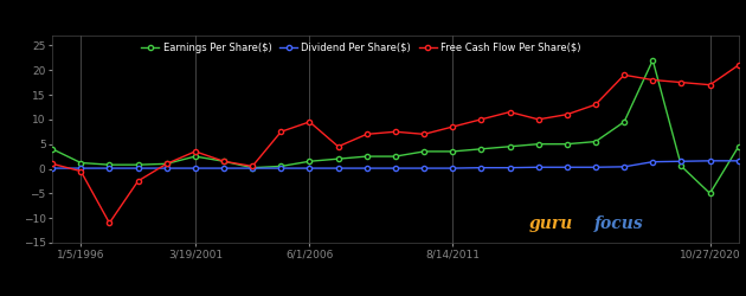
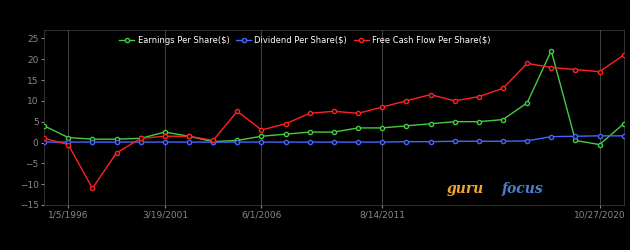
Free Cash Flow Per Share($)/3/19/2001: 3.5 -> 1.5
Free Cash Flow Per Share($)/6/1/2006: 9.5 -> 3.0
Earnings Per Share($)/10/27/2020: -5.0 -> -0.5
